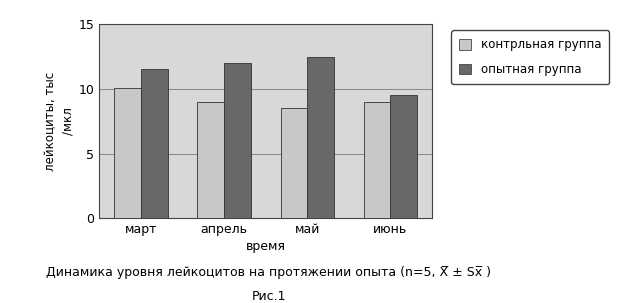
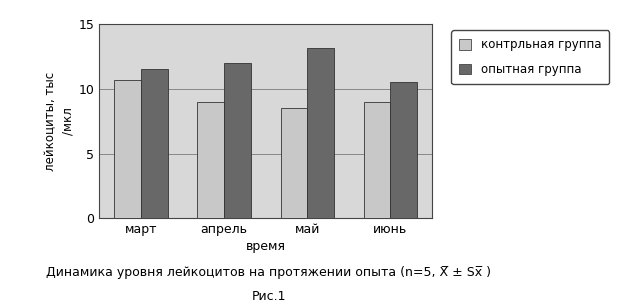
контрльная группа/март: 10.1 -> 10.7
опытная группа/май: 12.5 -> 13.2
опытная группа/июнь: 9.5 -> 10.5
